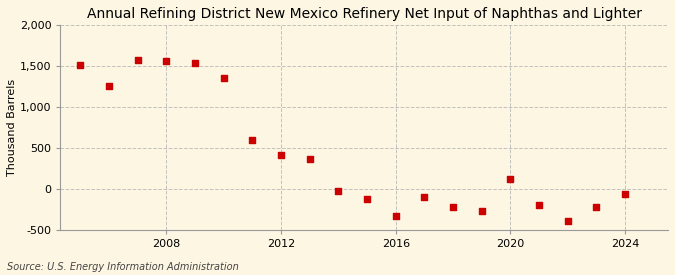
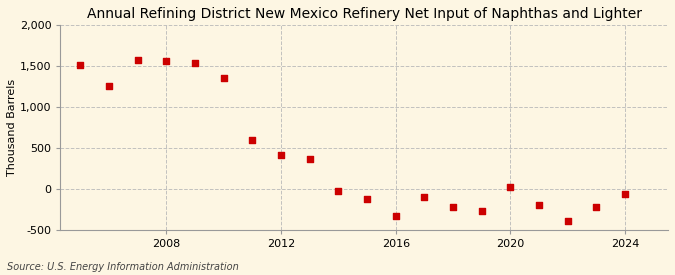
2020: 120 -> 20
